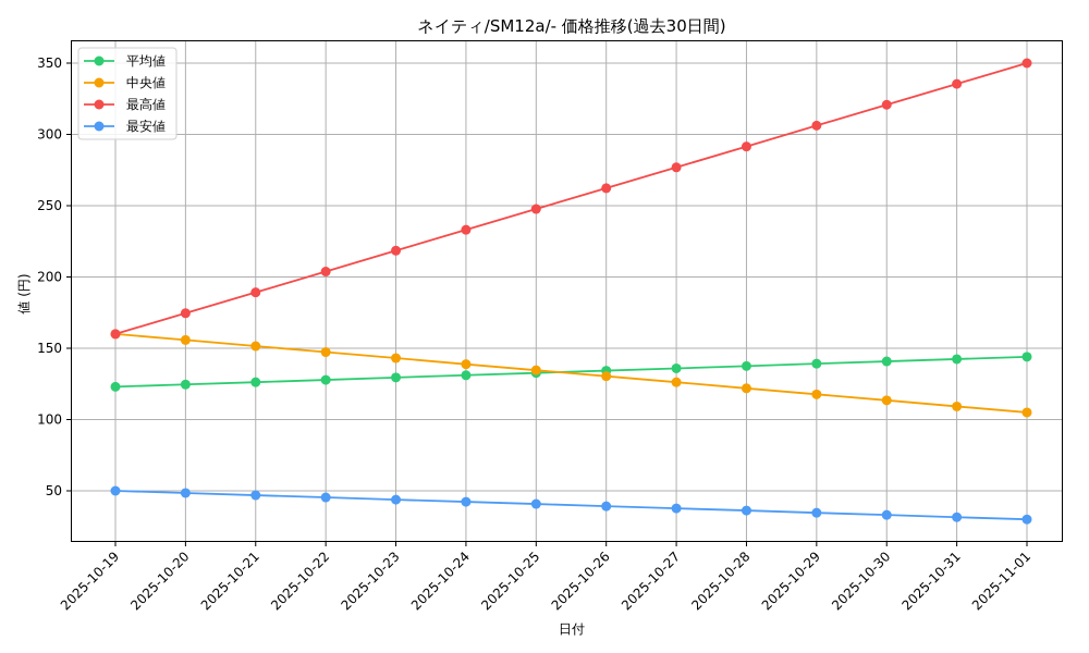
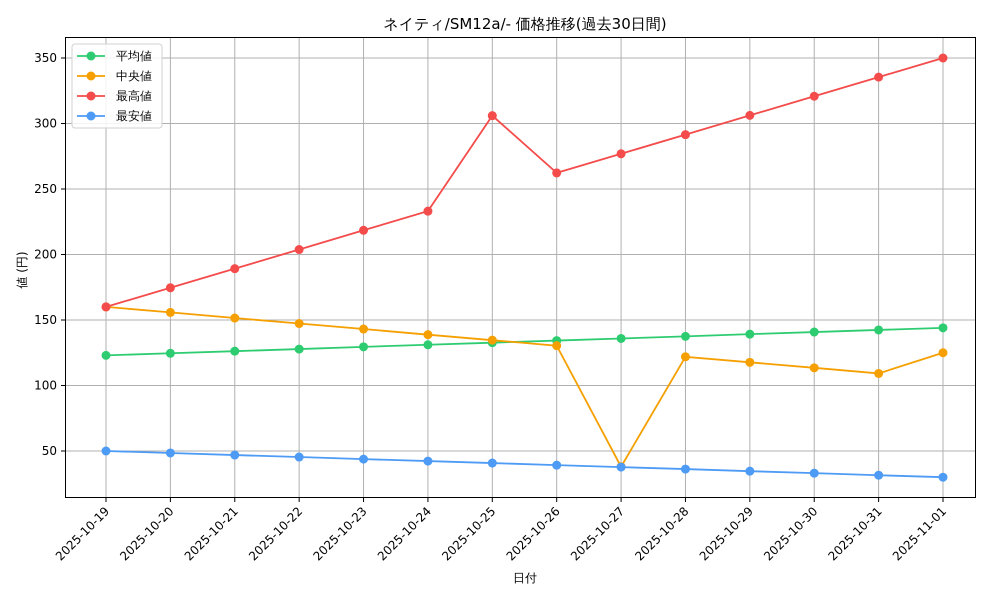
最高値/2025-10-25: 248 -> 306
中央値/2025-10-27: 126 -> 38
中央値/2025-11-01: 105 -> 125
